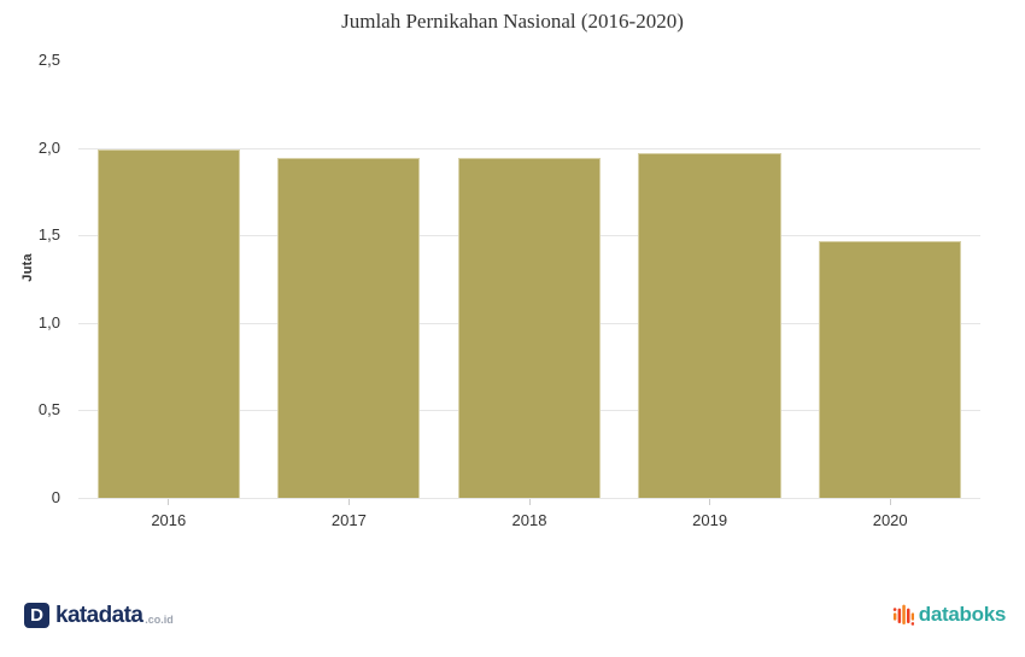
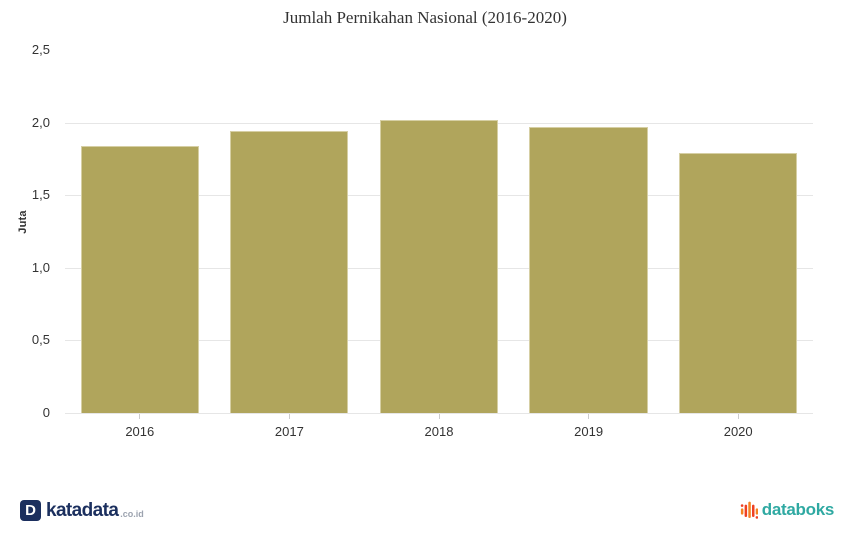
2016: 1,99 -> 1,84
2018: 1,94 -> 2,02
2020: 1,47 -> 1,79
